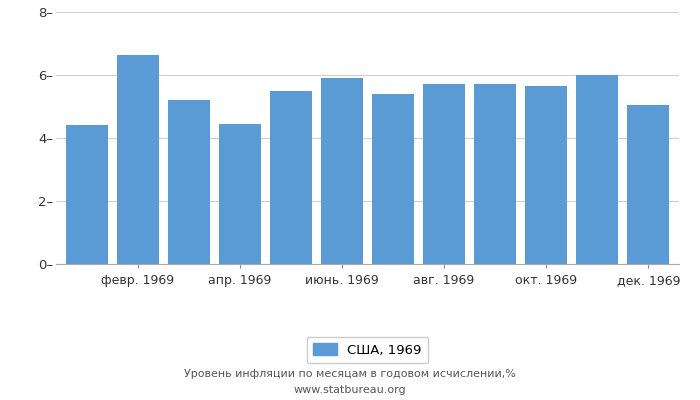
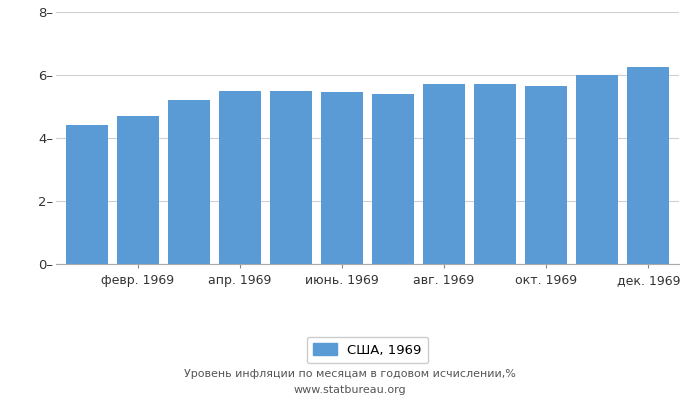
февр. 1969: 6.65– -> 4.70–
апр. 1969: 4.45– -> 5.50–
июнь. 1969: 5.90– -> 5.45–
дек. 1969: 5.05– -> 6.25–
